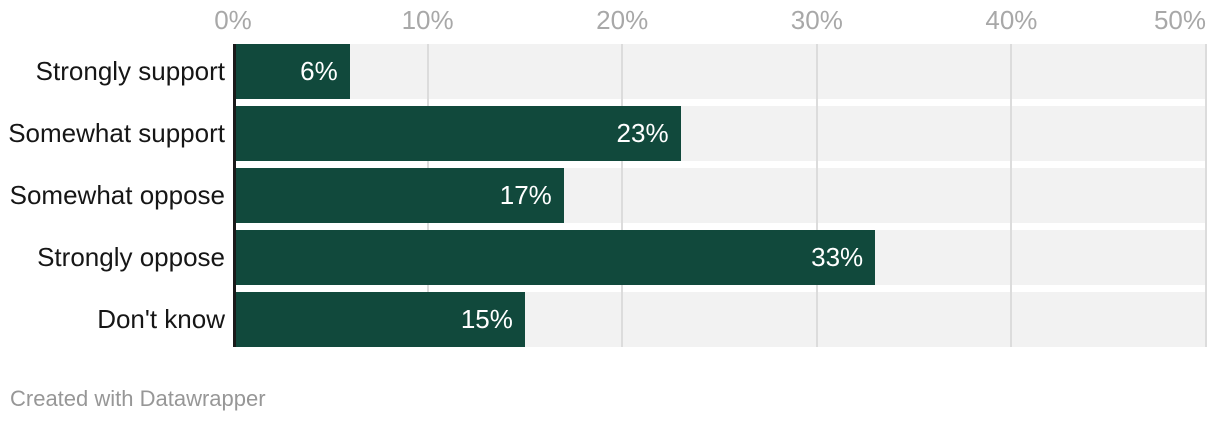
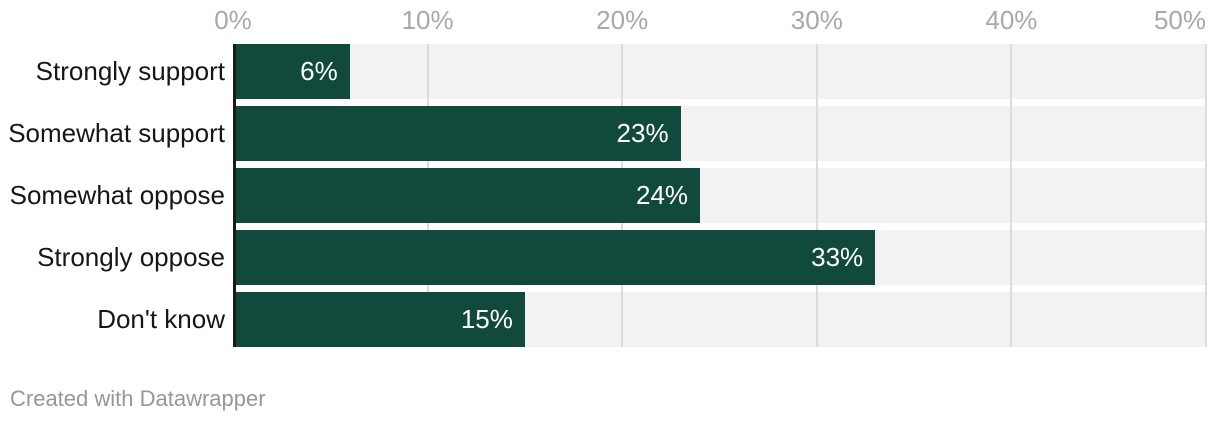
Somewhat oppose: 17% -> 24%
